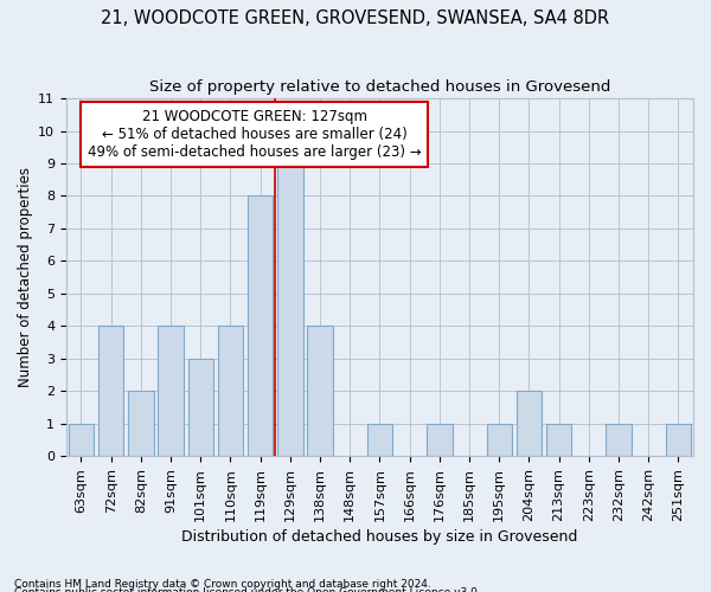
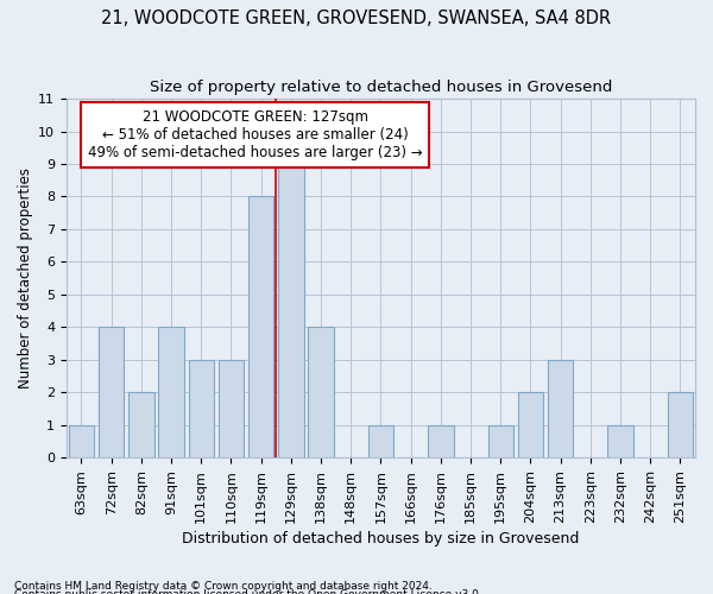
110sqm: 4 -> 3
213sqm: 1 -> 3
251sqm: 1 -> 2
